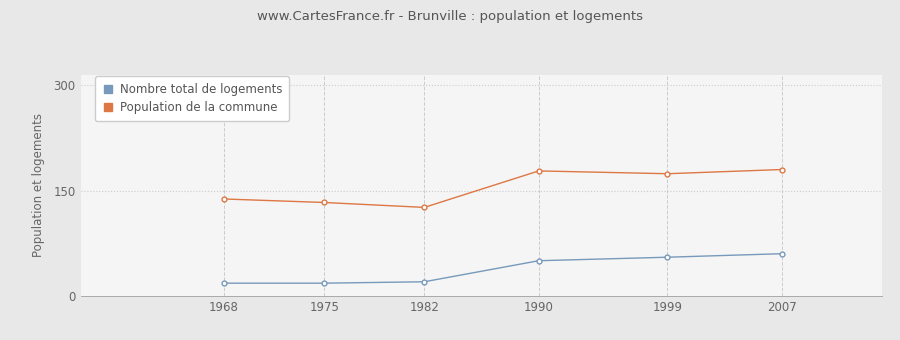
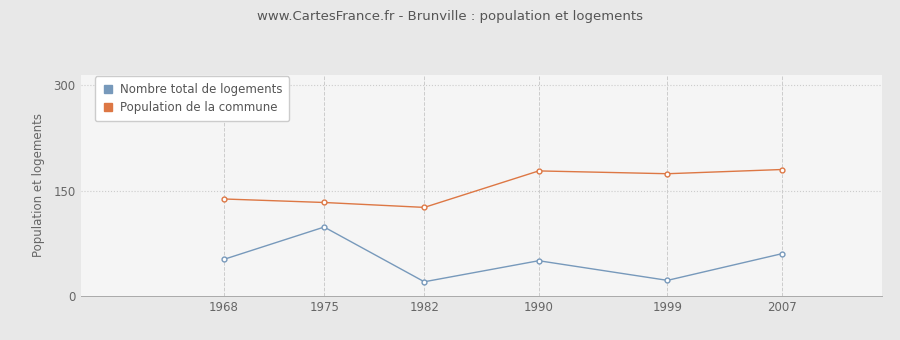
Nombre total de logements/1968: 18 -> 52
Nombre total de logements/1975: 18 -> 98
Nombre total de logements/1999: 55 -> 22
